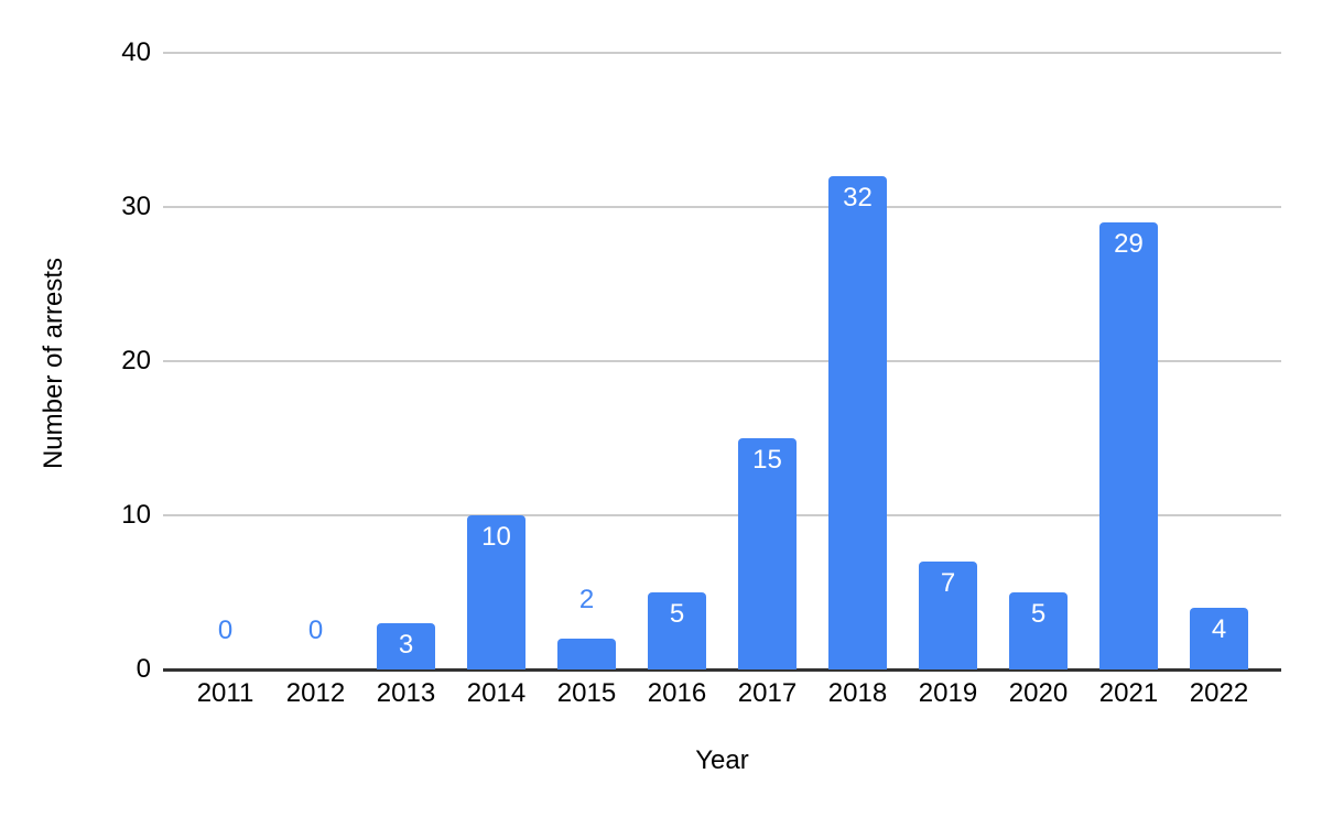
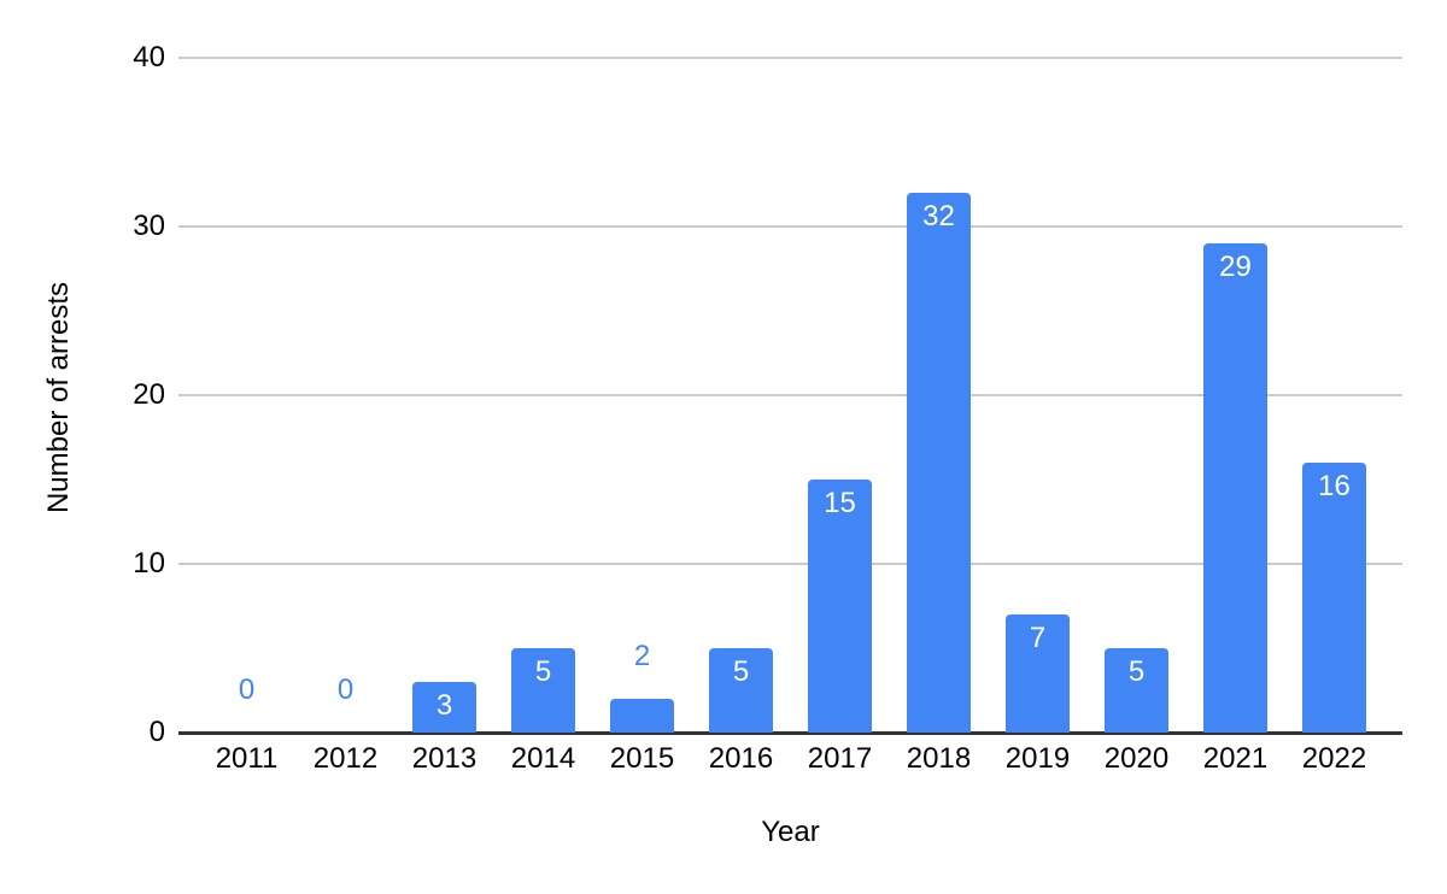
2014: 10 -> 5
2022: 4 -> 16
